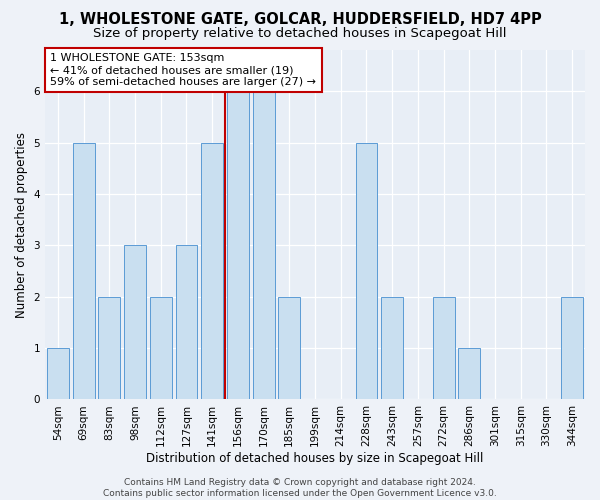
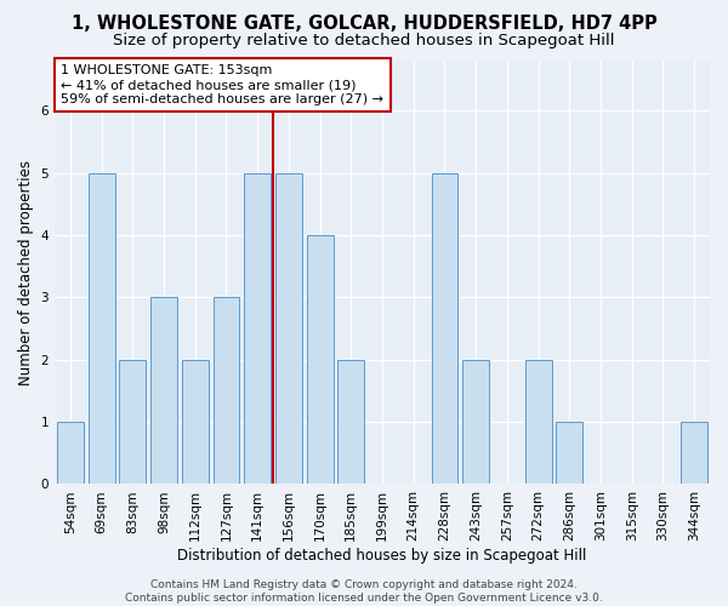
156sqm: 6 -> 5
170sqm: 6 -> 4
344sqm: 2 -> 1
